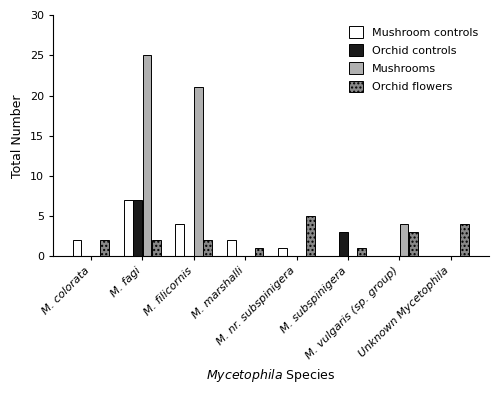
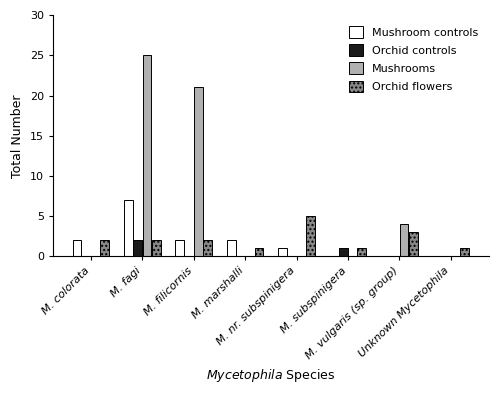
Orchid controls/M. fagi: 7 -> 2
Mushroom controls/M. filicornis: 4 -> 2
Orchid controls/M. subspinigera: 3 -> 1
Orchid flowers/Unknown Mycetophila: 4 -> 1
